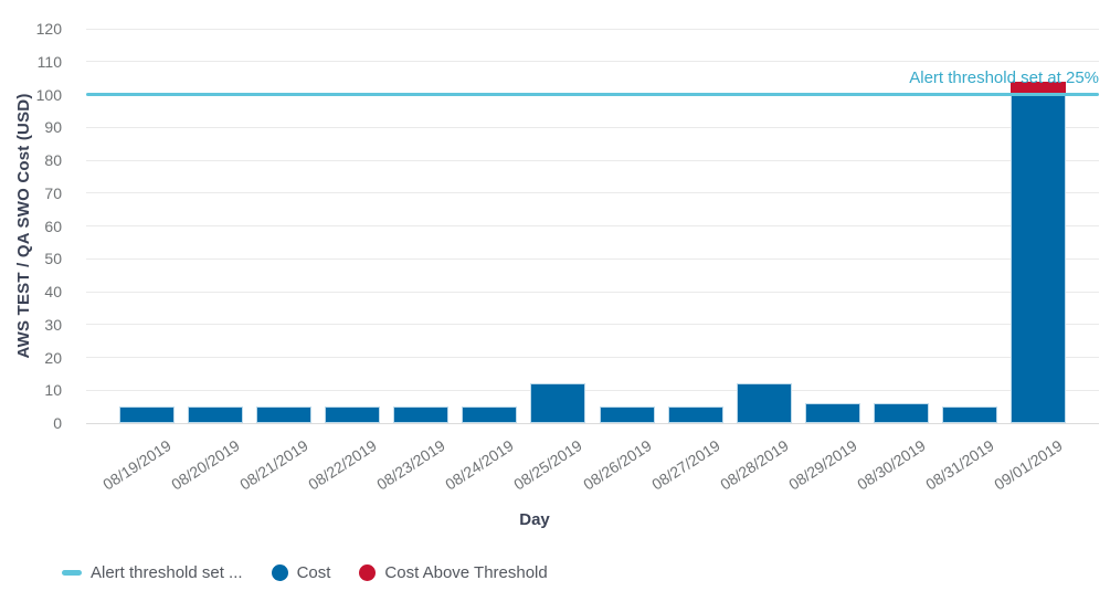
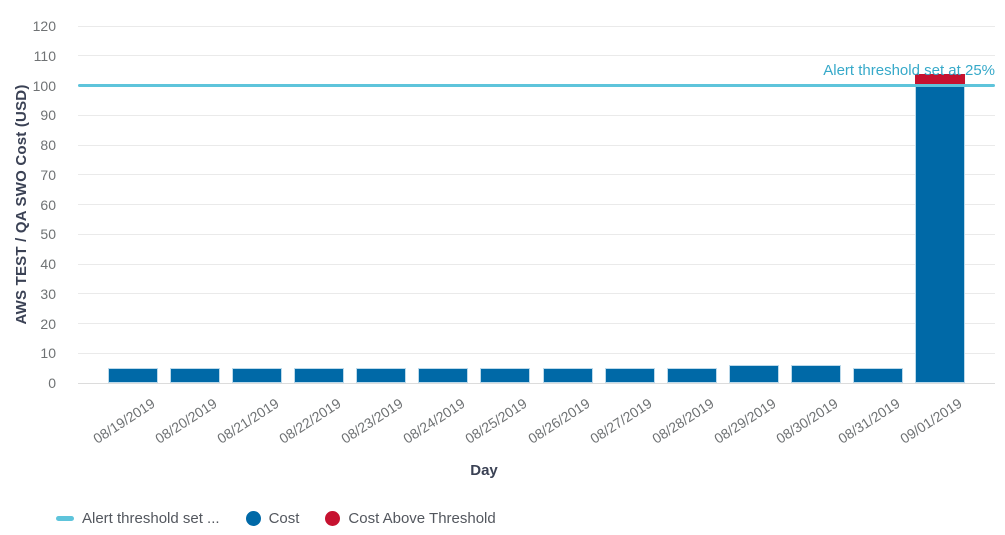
08/25/2019: 12 -> 5
08/28/2019: 12 -> 5
